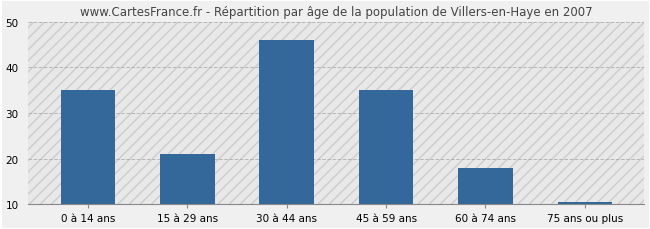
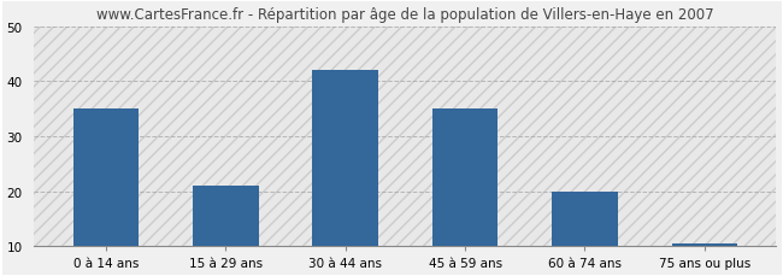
30 à 44 ans: 46.0 -> 42.0
60 à 74 ans: 18.0 -> 20.0
